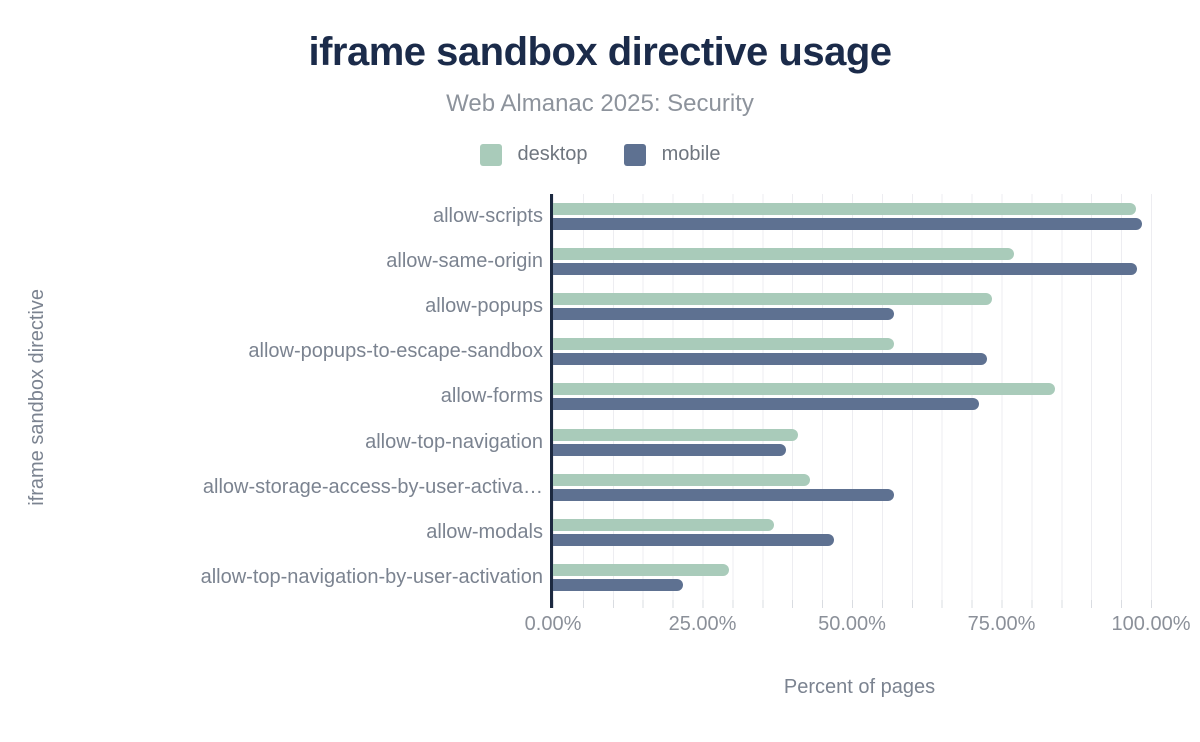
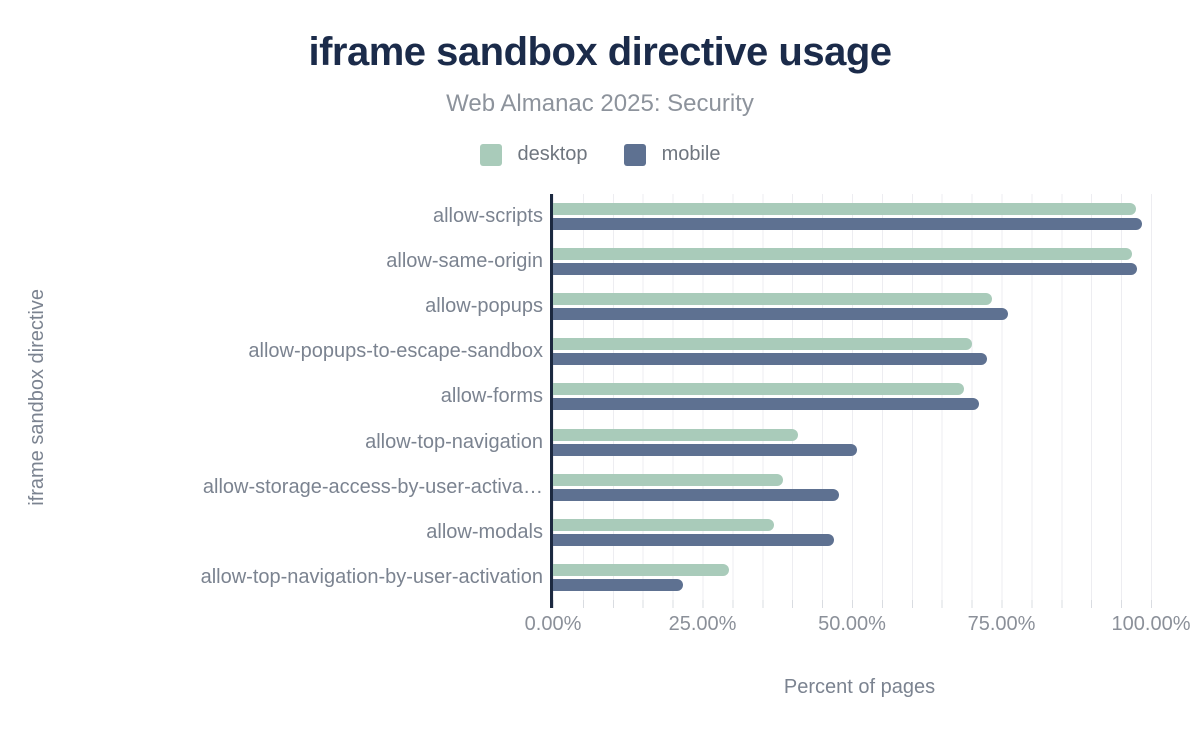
desktop/allow-same-origin: 77% -> 97%
mobile/allow-popups: 57% -> 76%
desktop/allow-popups-to-escape-sandbox: 57% -> 70%
desktop/allow-forms: 84% -> 69%
mobile/allow-top-navigation: 39% -> 51%
desktop/allow-storage-access-by-user-activa…: 43% -> 38%
mobile/allow-storage-access-by-user-activa…: 57% -> 48%
